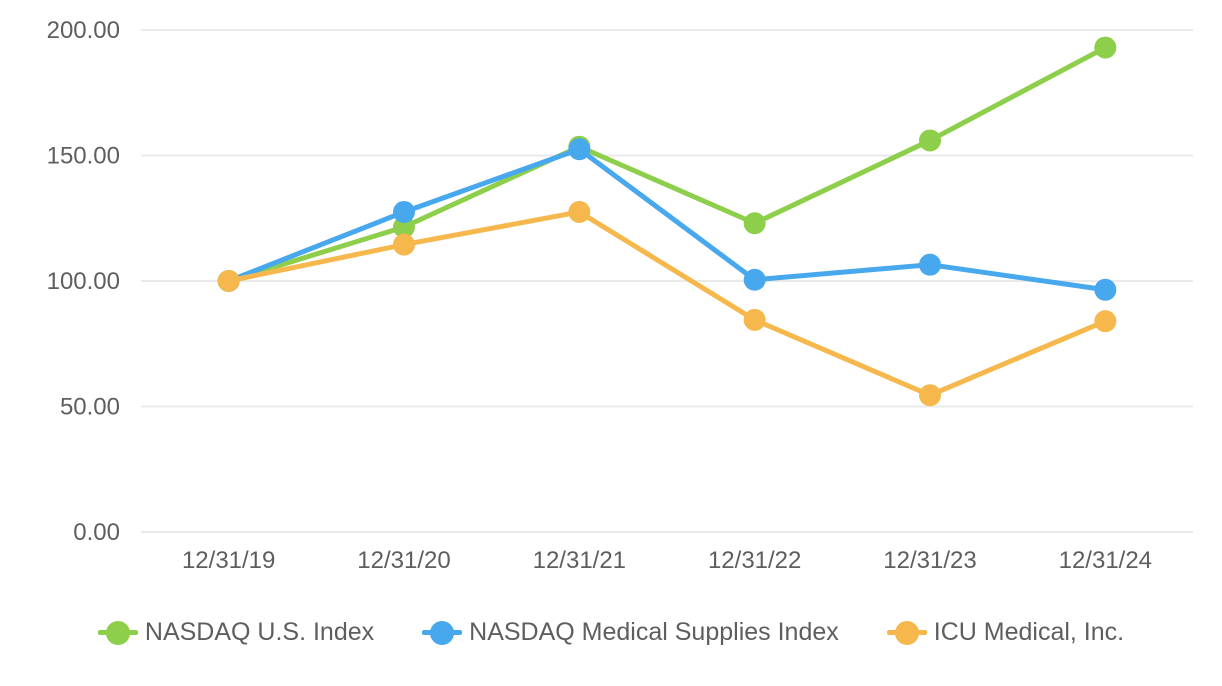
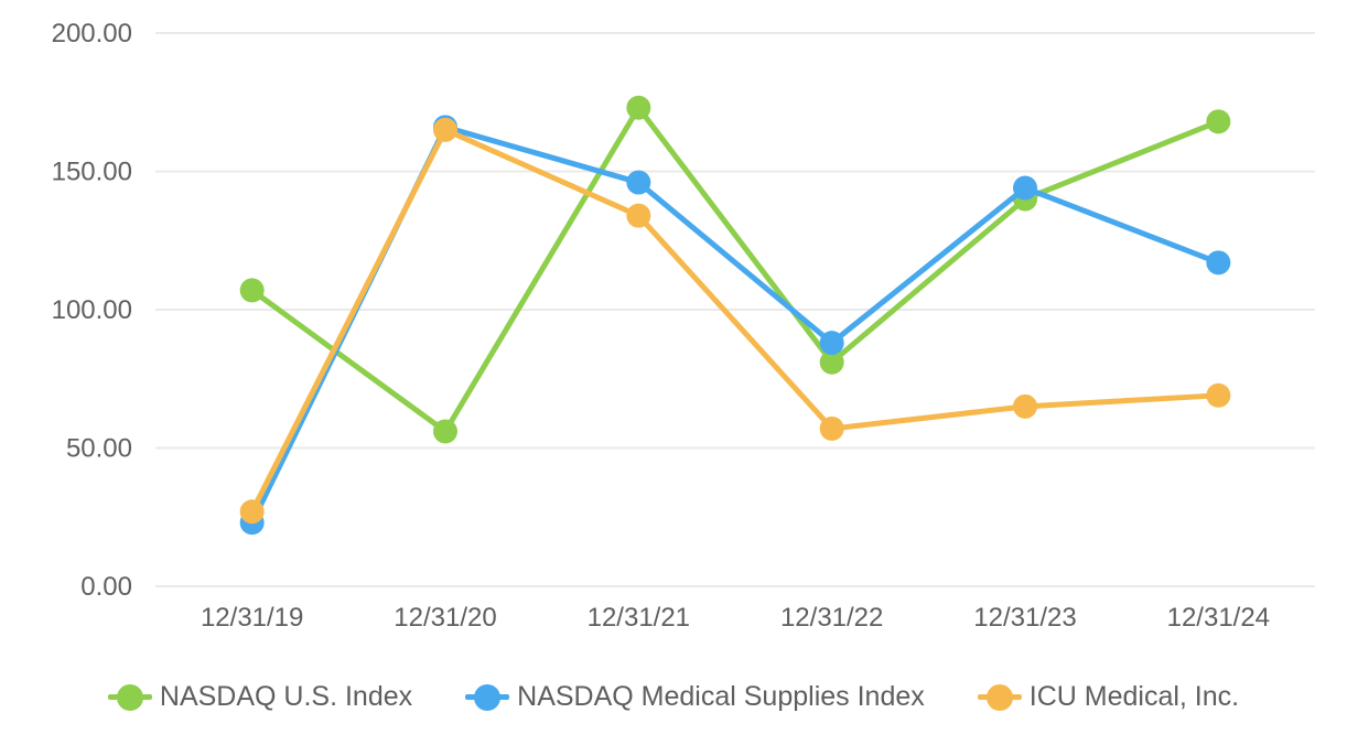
NASDAQ U.S. Index/12/31/19: 100 -> 107
NASDAQ Medical Supplies Index/12/31/19: 100 -> 23
ICU Medical, Inc./12/31/19: 100 -> 27
NASDAQ U.S. Index/12/31/20: 122 -> 56
NASDAQ Medical Supplies Index/12/31/20: 128 -> 166
ICU Medical, Inc./12/31/20: 114 -> 165
NASDAQ U.S. Index/12/31/21: 154 -> 173
NASDAQ Medical Supplies Index/12/31/21: 152 -> 146
ICU Medical, Inc./12/31/21: 128 -> 134
NASDAQ U.S. Index/12/31/22: 123 -> 81
NASDAQ Medical Supplies Index/12/31/22: 100 -> 88
ICU Medical, Inc./12/31/22: 84 -> 57
NASDAQ U.S. Index/12/31/23: 156 -> 140
NASDAQ Medical Supplies Index/12/31/23: 106 -> 144
ICU Medical, Inc./12/31/23: 54 -> 65
NASDAQ U.S. Index/12/31/24: 193 -> 168
NASDAQ Medical Supplies Index/12/31/24: 96 -> 117
ICU Medical, Inc./12/31/24: 84 -> 69
